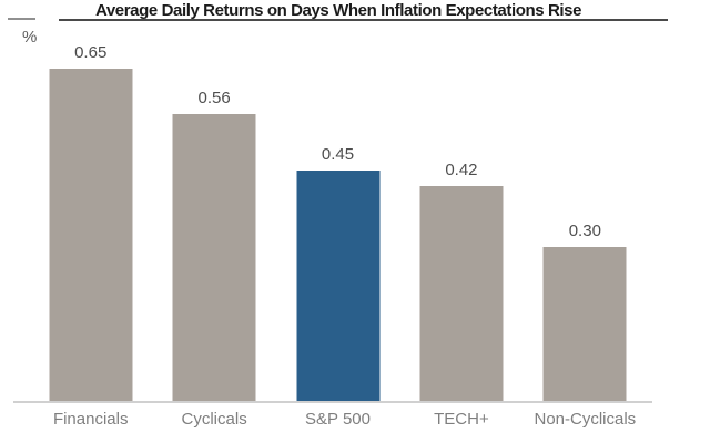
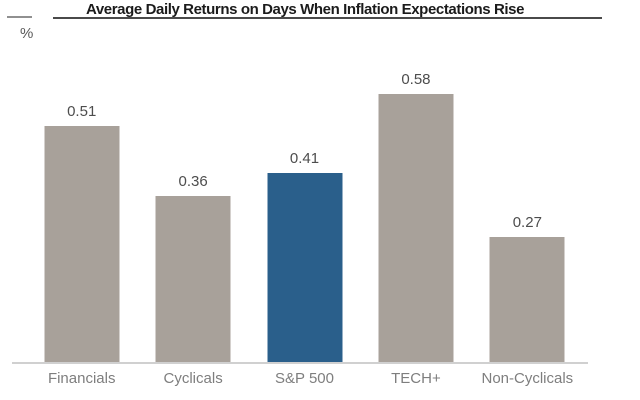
Financials: 0.65 -> 0.51
Cyclicals: 0.56 -> 0.36
S&P 500: 0.45 -> 0.41
TECH+: 0.42 -> 0.58
Non-Cyclicals: 0.30 -> 0.27
